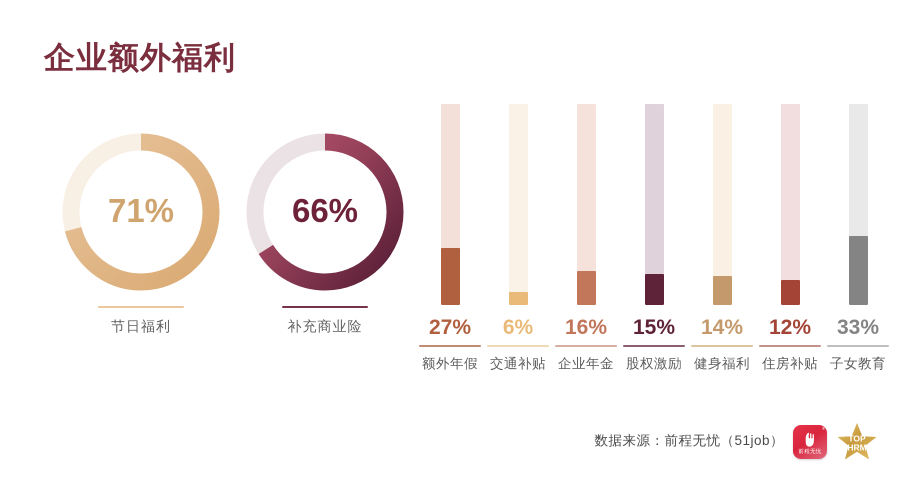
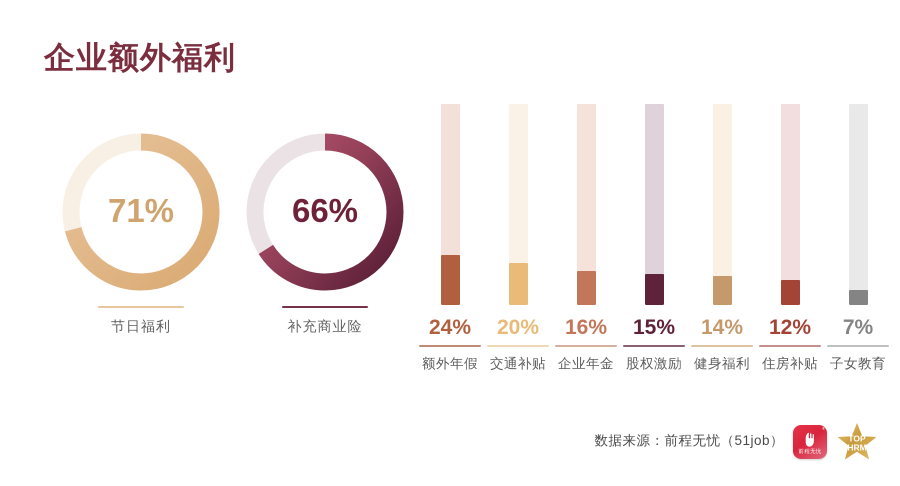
额外年假: 27% -> 24%
交通补贴: 6% -> 20%
子女教育: 33% -> 7%
